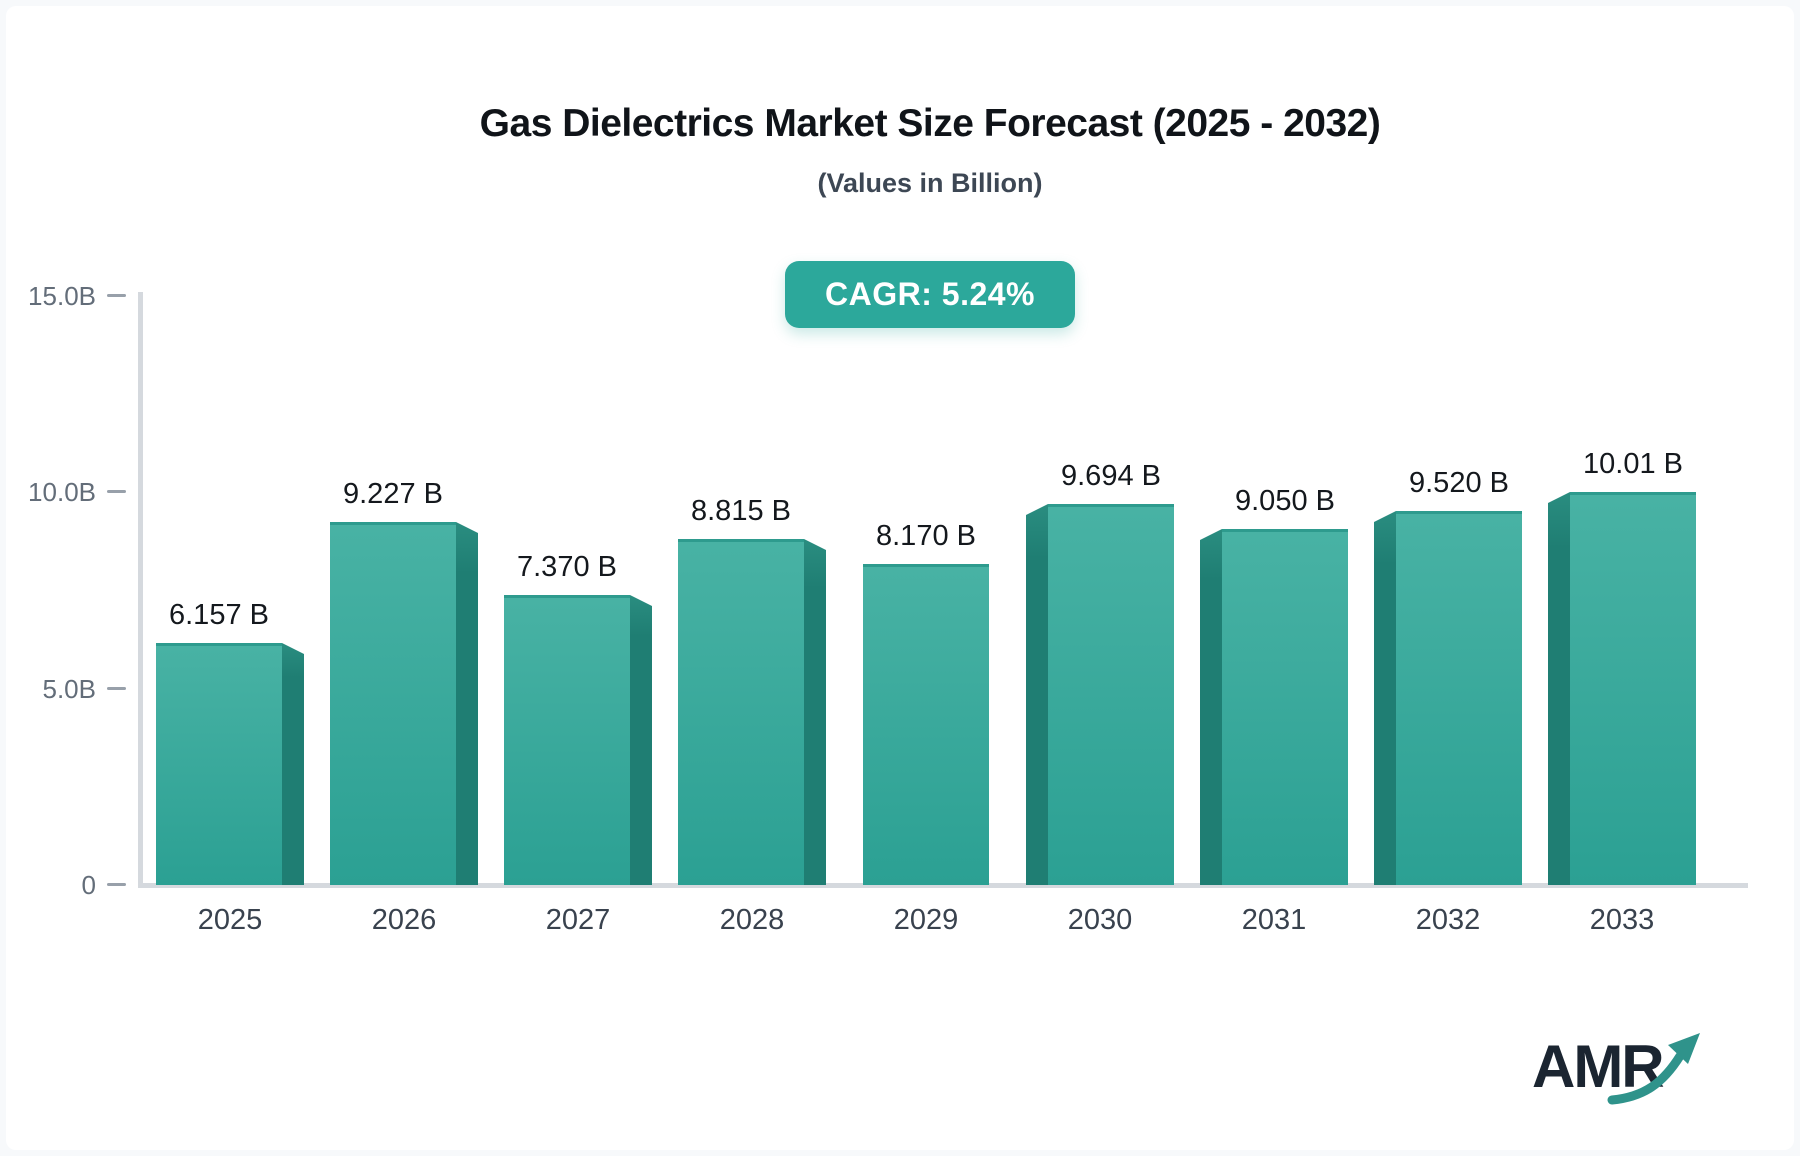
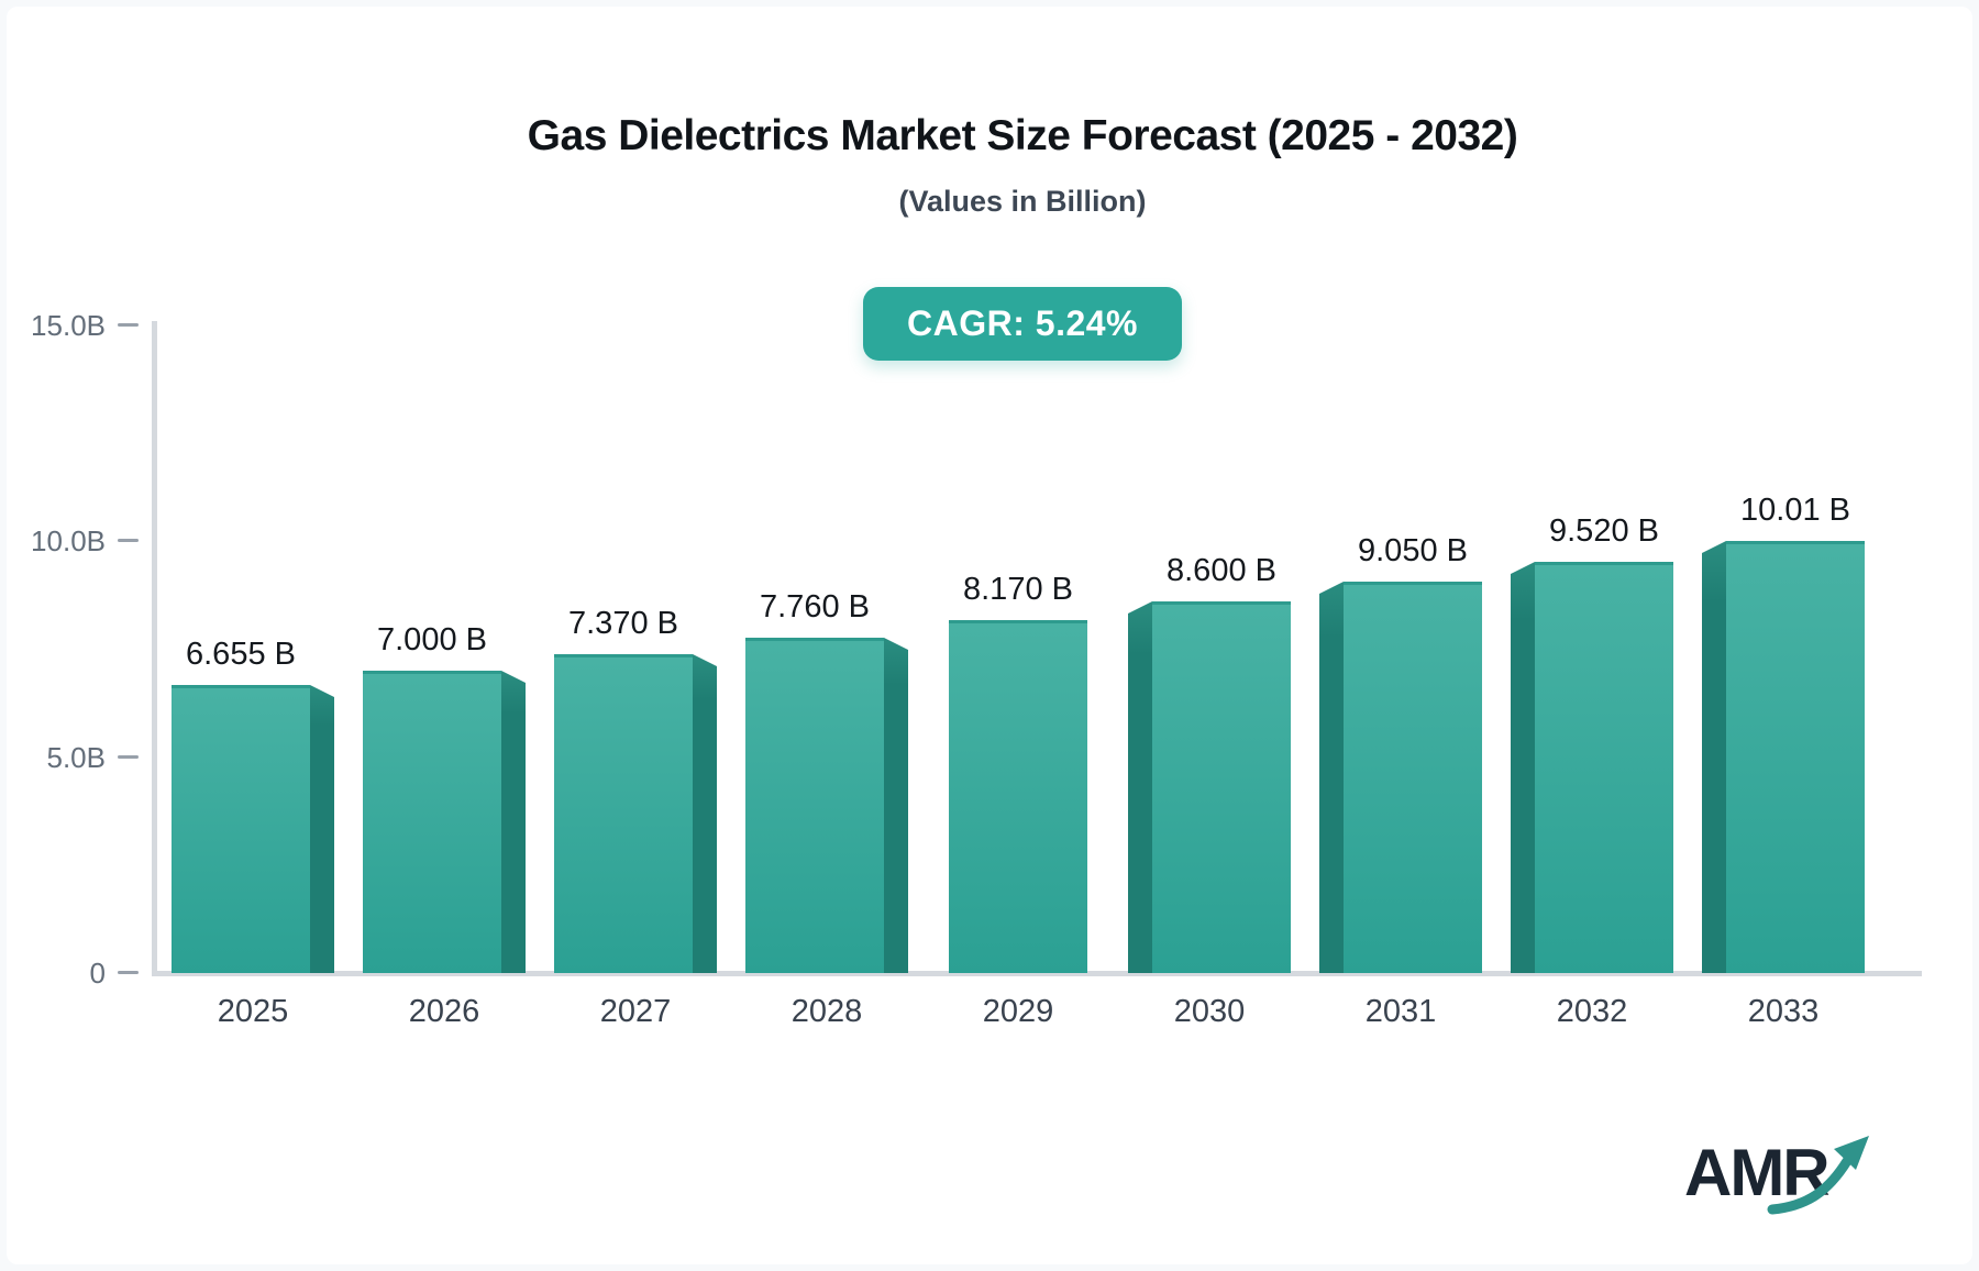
2025: 6.157 -> 6.655
2026: 9.227 -> 7.000
2028: 8.815 -> 7.760
2030: 9.694 -> 8.600
